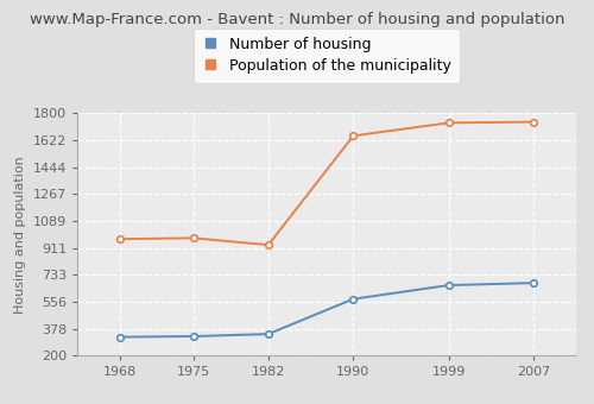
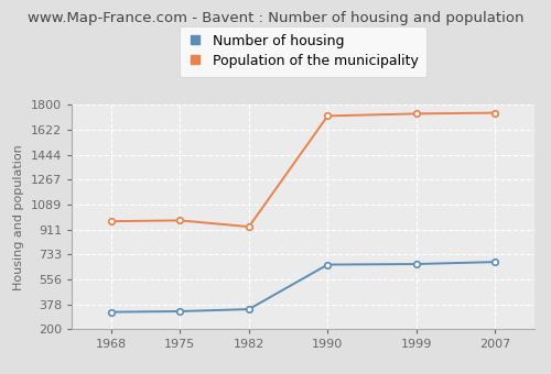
Number of housing/1990: 570 -> 660
Population of the municipality/1990: 1650 -> 1720
